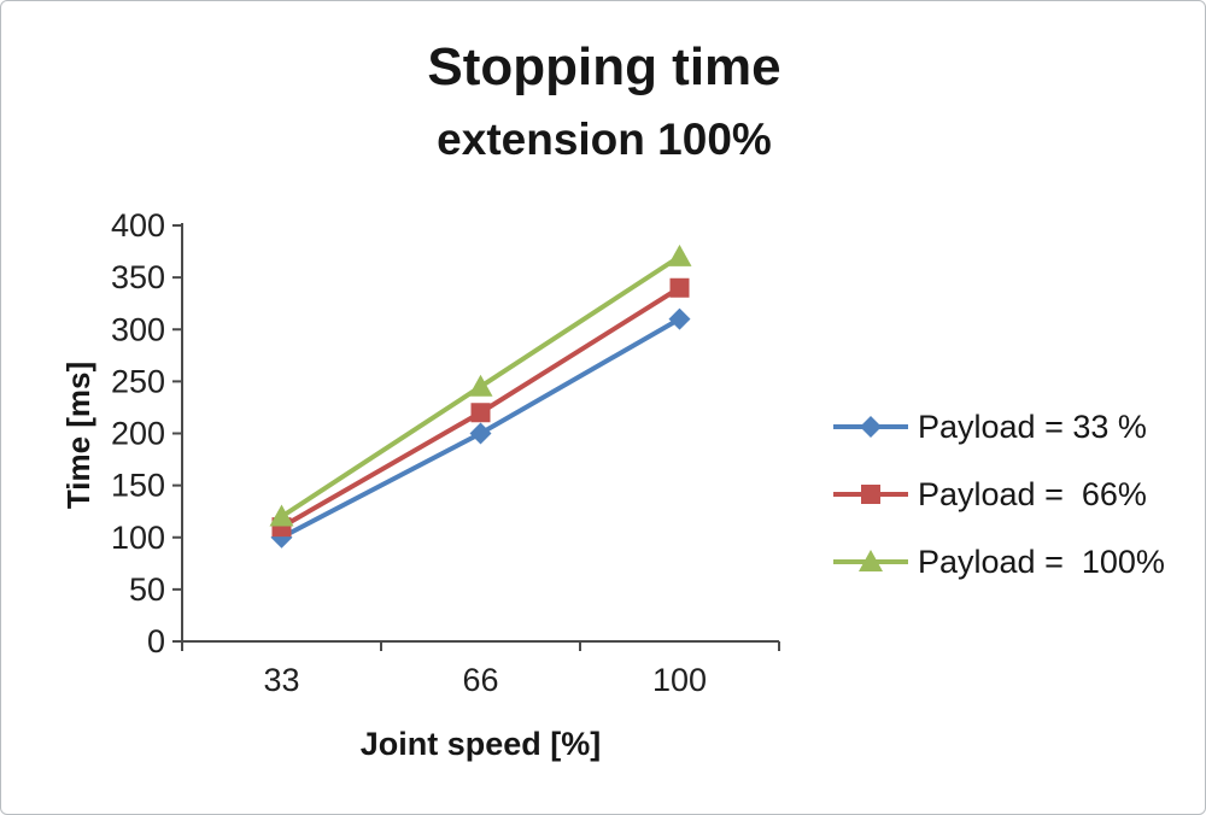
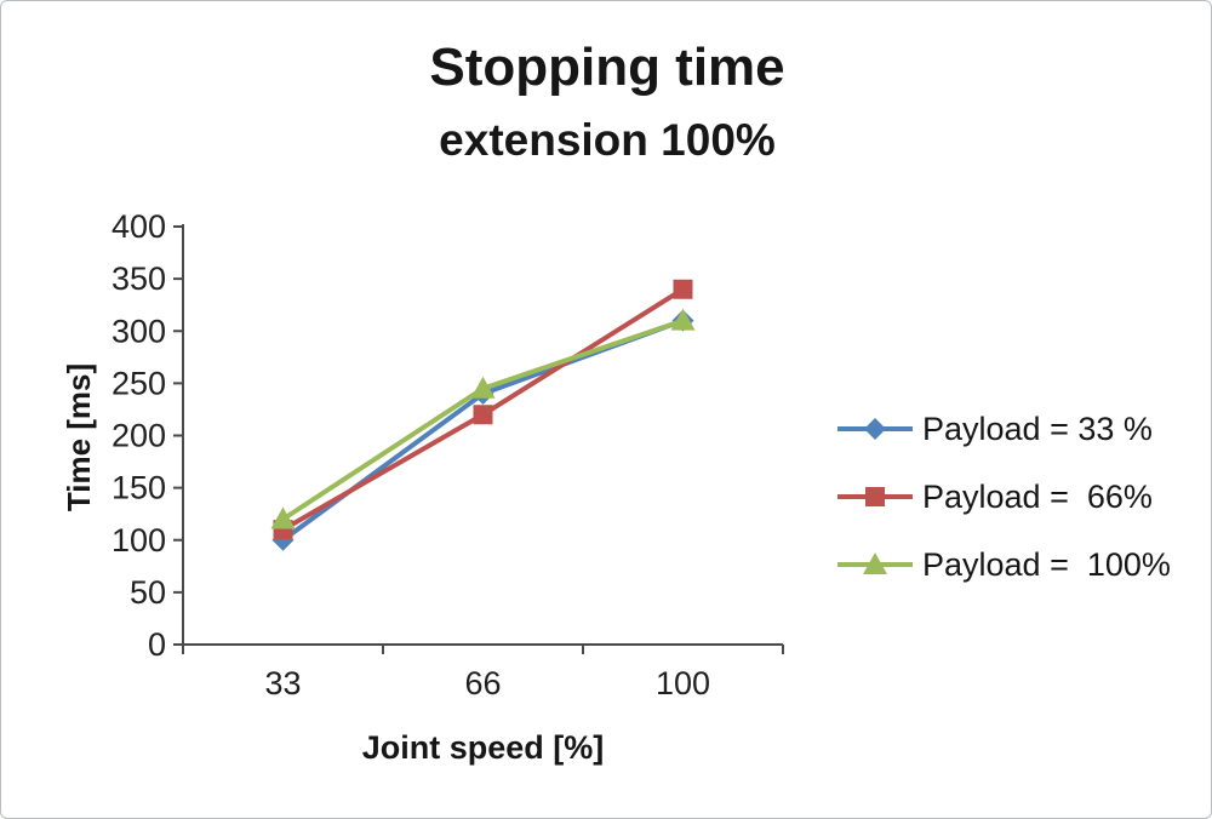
Payload = 33 %/66: 200 -> 240
Payload = 100%/100: 370 -> 310
